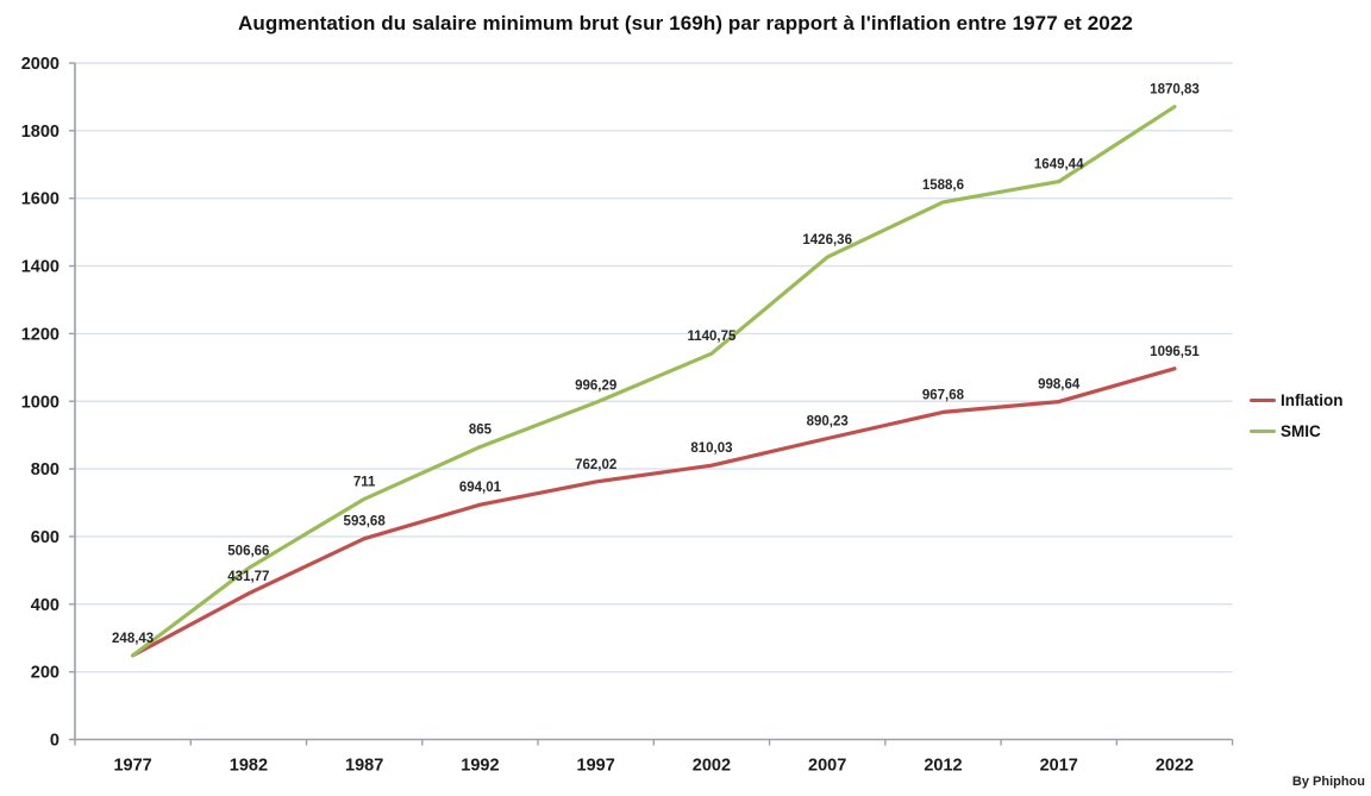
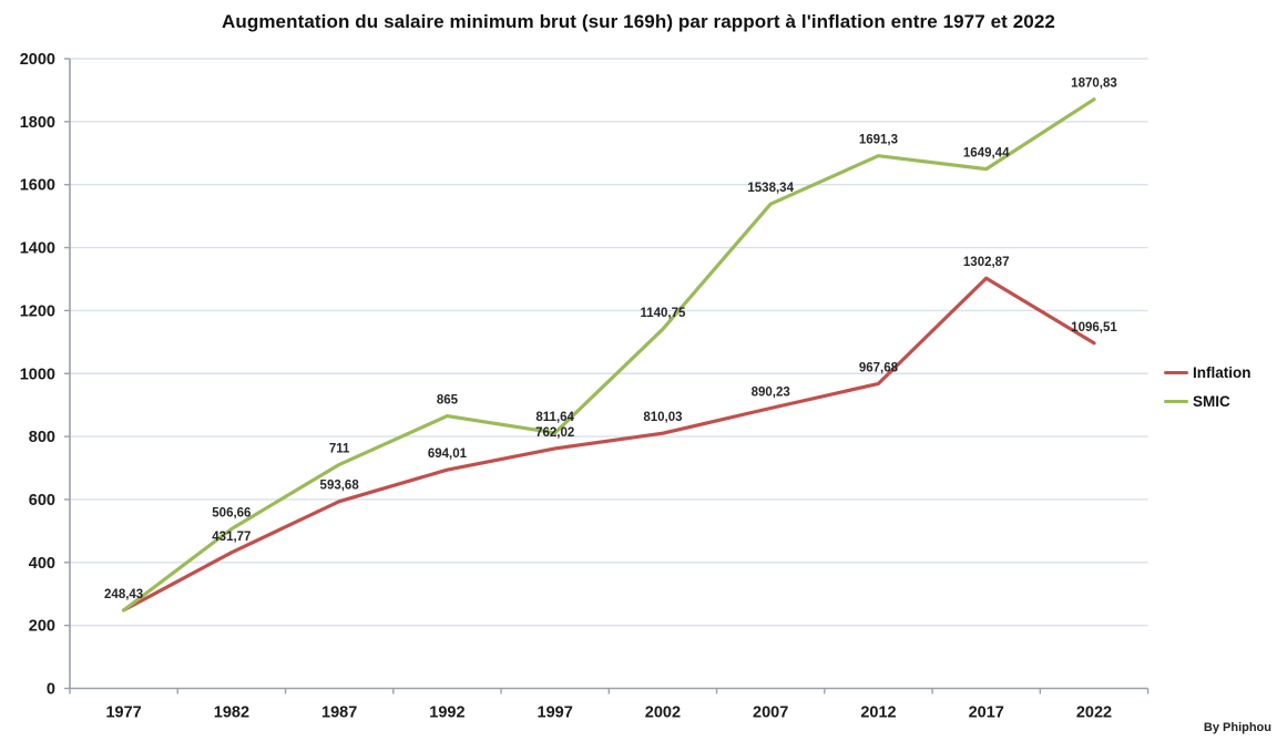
SMIC/1997: 996,29 -> 811,64
SMIC/2007: 1426,36 -> 1538,34
SMIC/2012: 1588,6 -> 1691,3
Inflation/2017: 998,64 -> 1302,87
